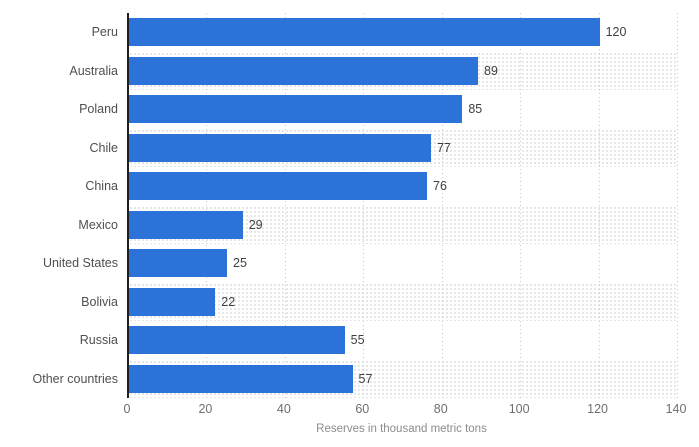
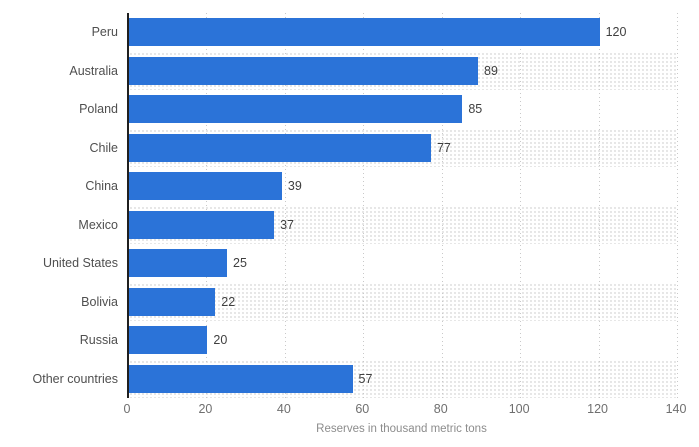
China: 76 -> 39
Mexico: 29 -> 37
Russia: 55 -> 20
